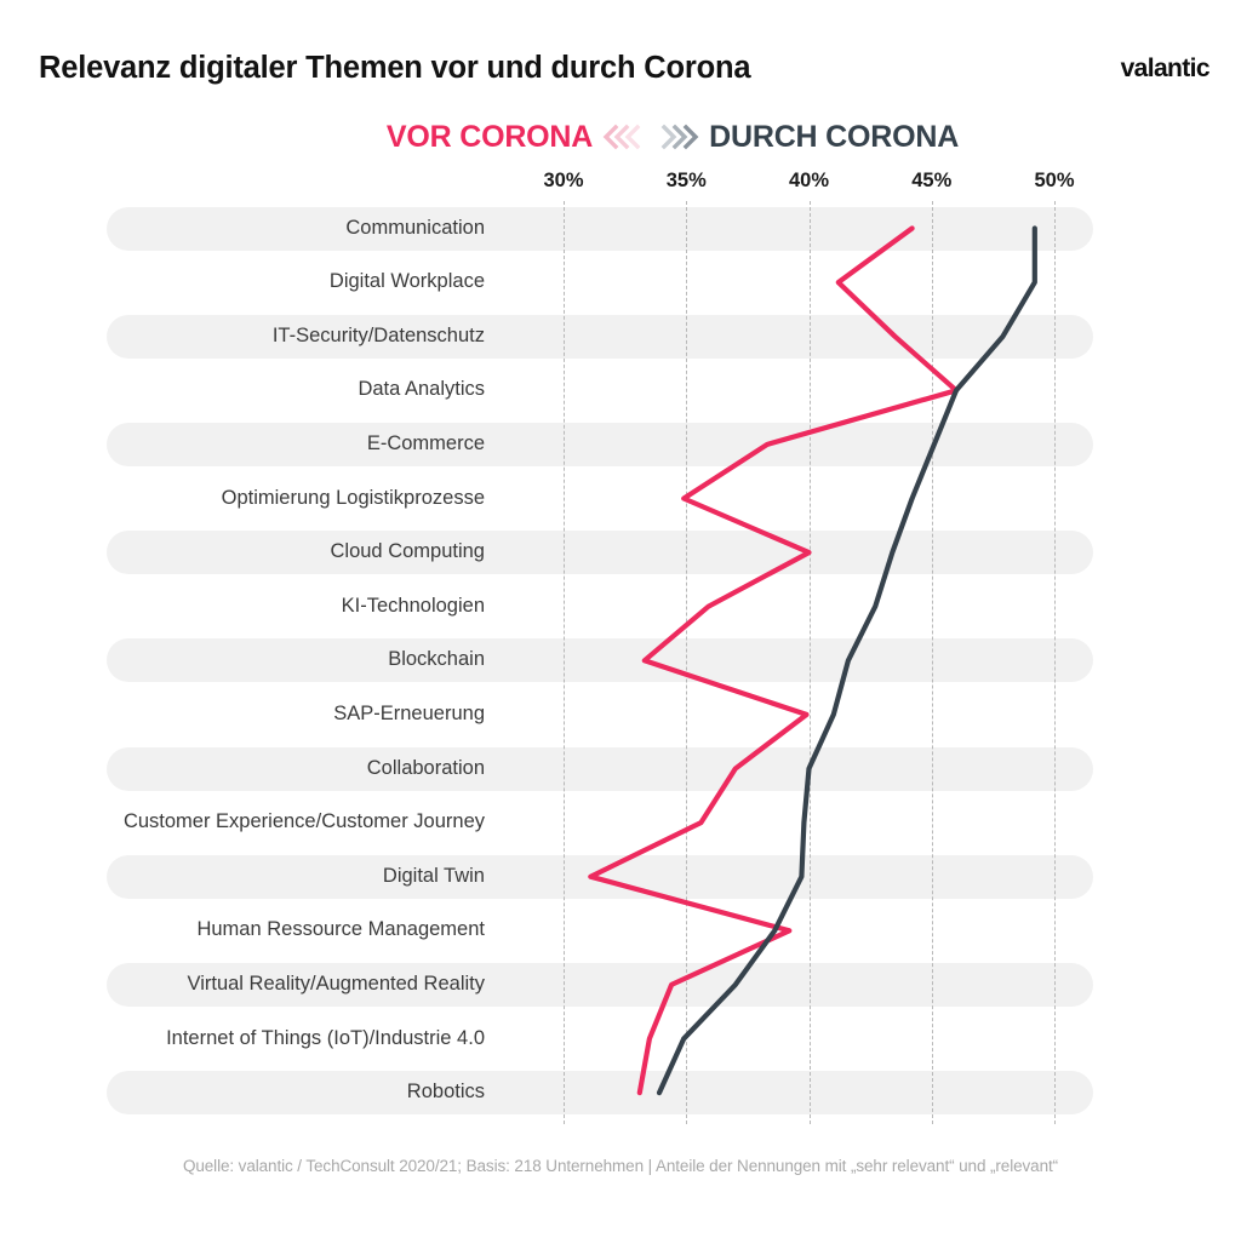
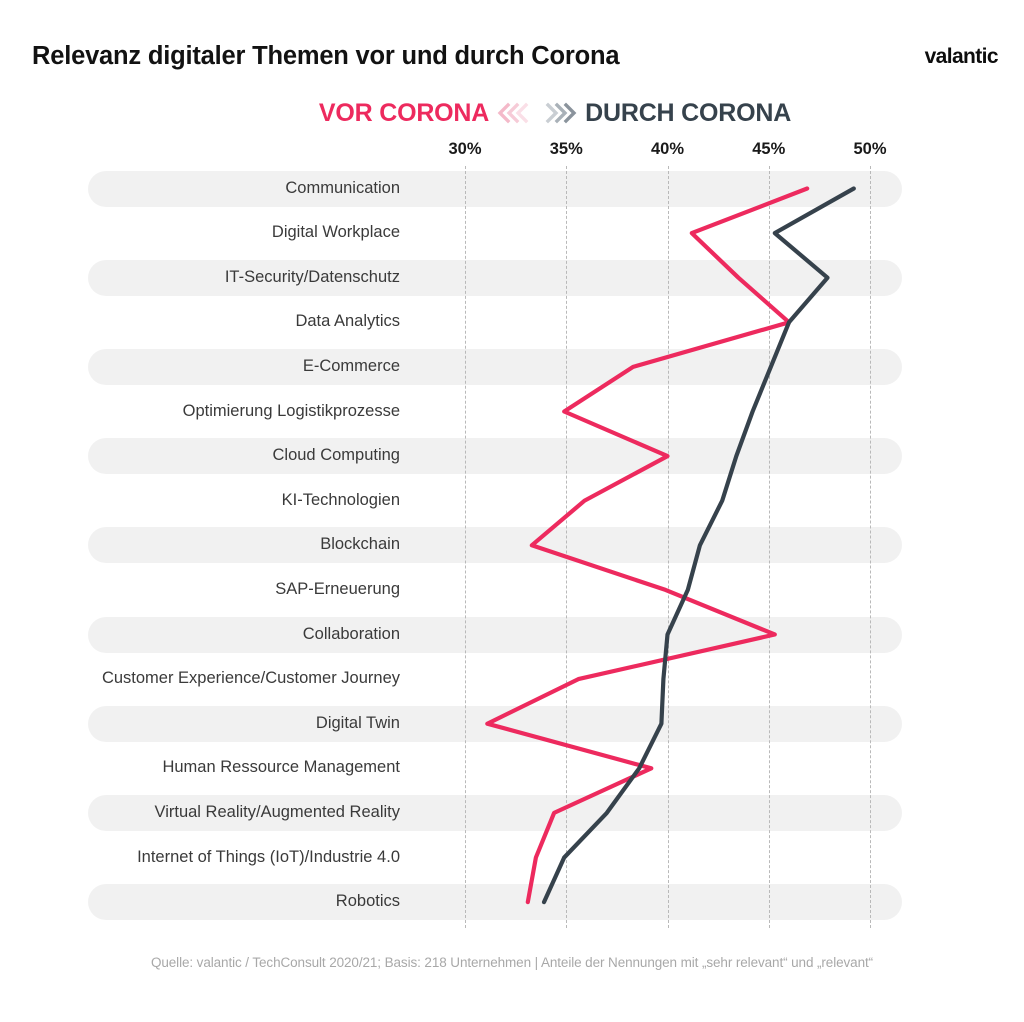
VOR CORONA/Communication: 44.2% -> 46.9%
DURCH CORONA/Digital Workplace: 49.2% -> 45.3%
VOR CORONA/Collaboration: 37.0% -> 45.3%
